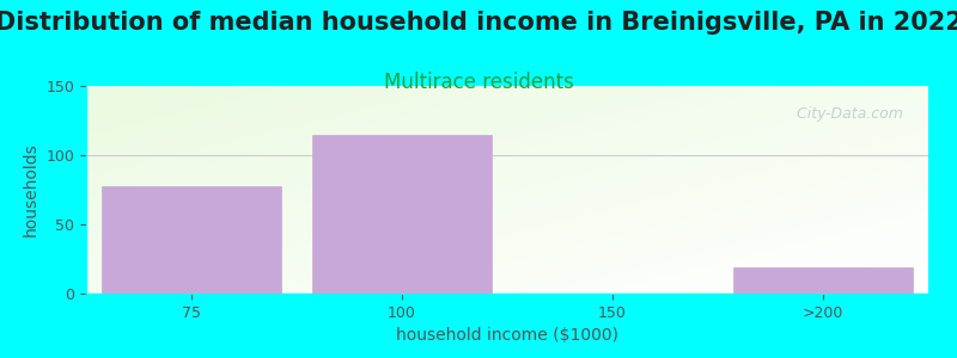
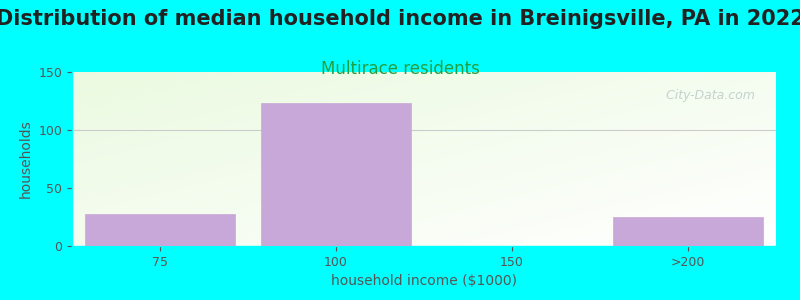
75: 78 -> 28
100: 115 -> 123
>200: 19 -> 25
